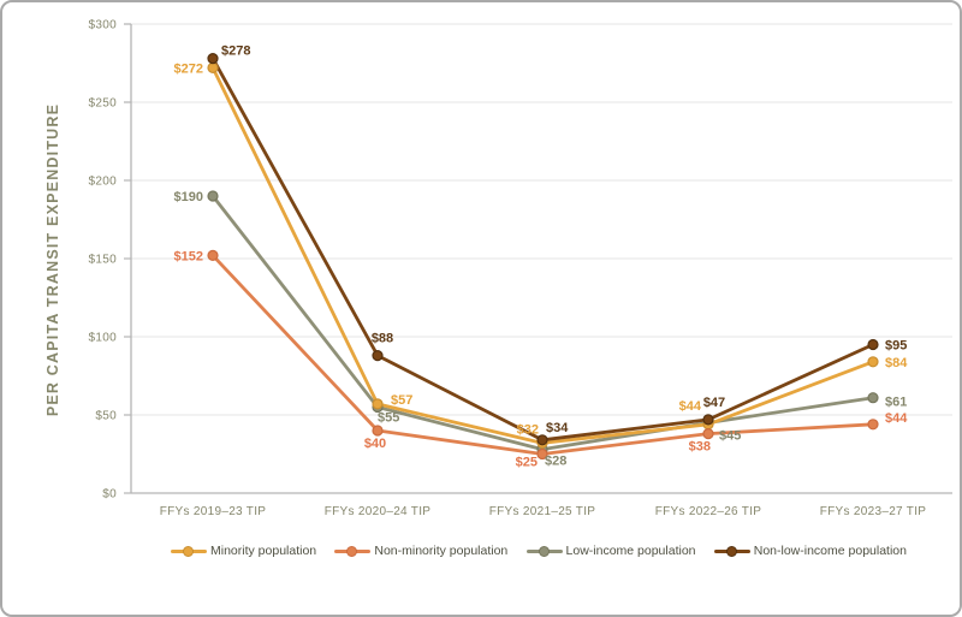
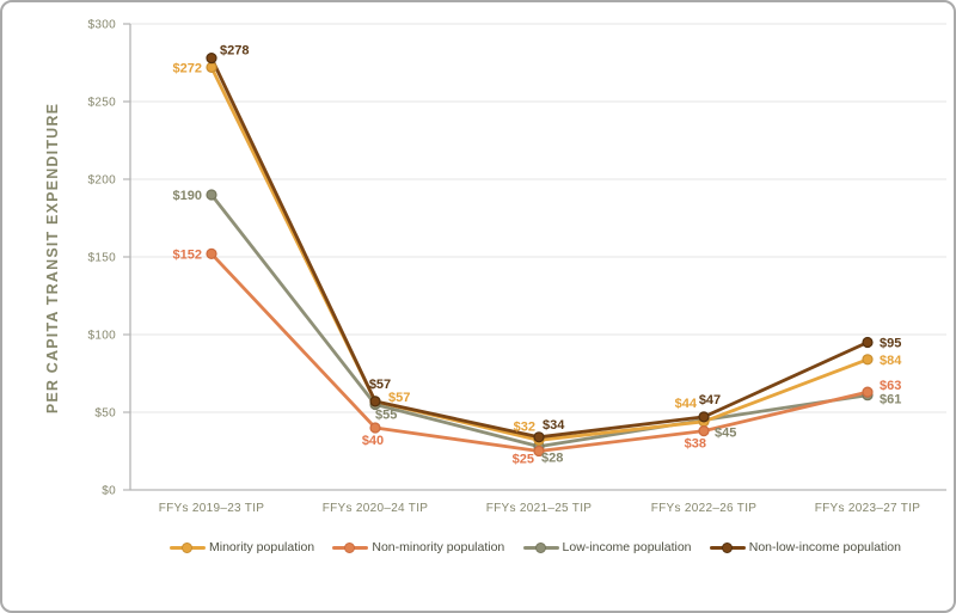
Non-low-income population/FFYs 2020–24 TIP: $88 -> $57
Non-minority population/FFYs 2023–27 TIP: $44 -> $63
